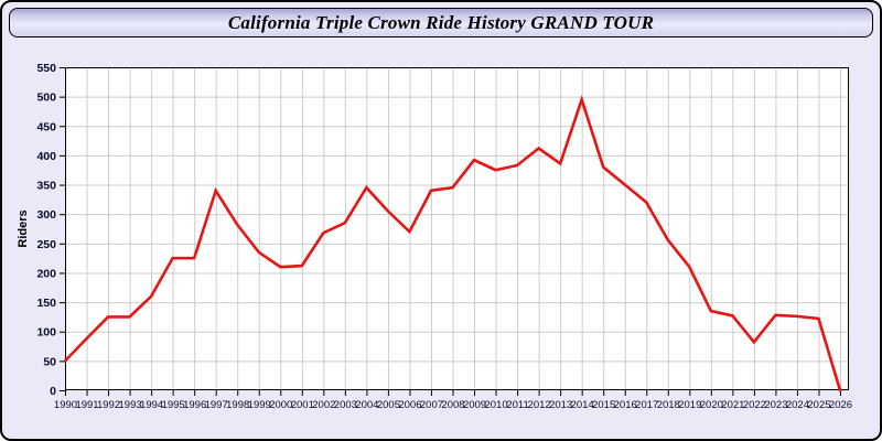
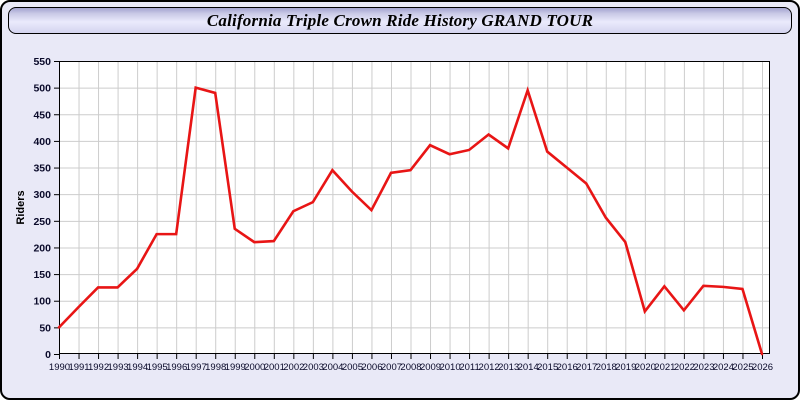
1997: 340 -> 500
1998: 280 -> 490
2020: 140 -> 80
